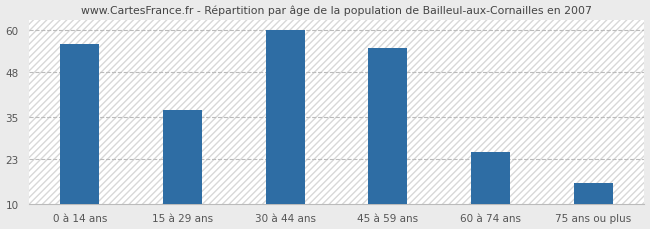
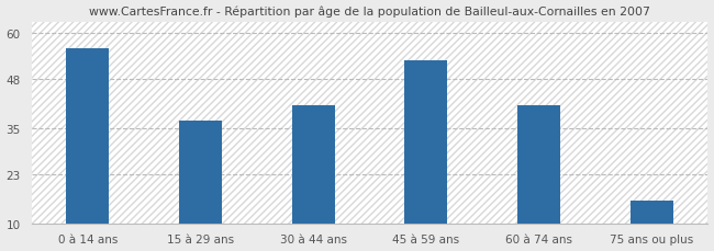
30 à 44 ans: 60 -> 41
45 à 59 ans: 55 -> 53
60 à 74 ans: 25 -> 41
